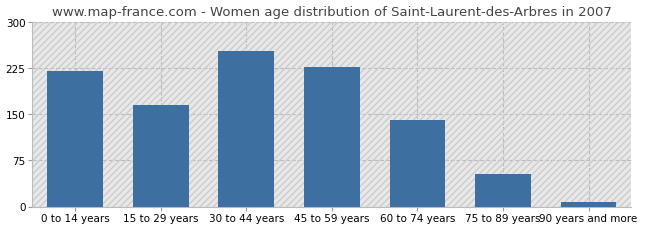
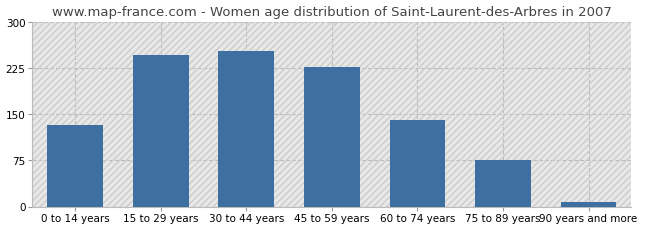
0 to 14 years: 220 -> 132
15 to 29 years: 165 -> 246
75 to 89 years: 52 -> 76
